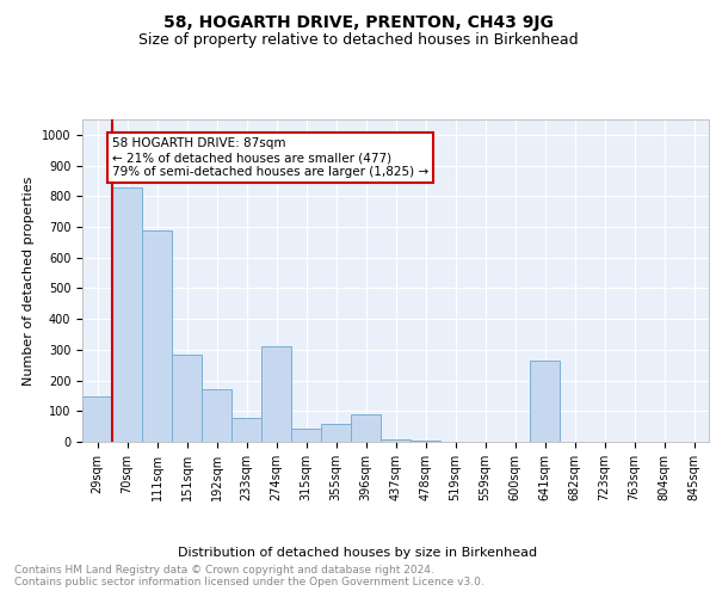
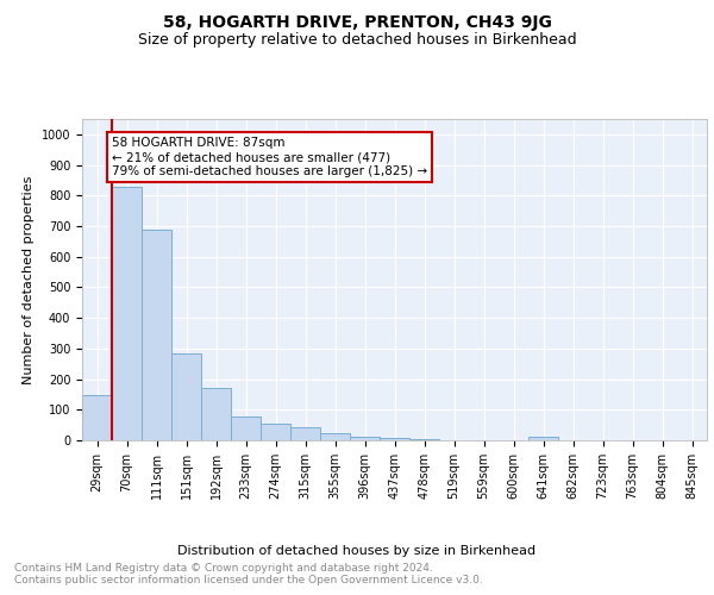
274sqm: 310 -> 53
355sqm: 60 -> 22
396sqm: 90 -> 12
641sqm: 265 -> 10
